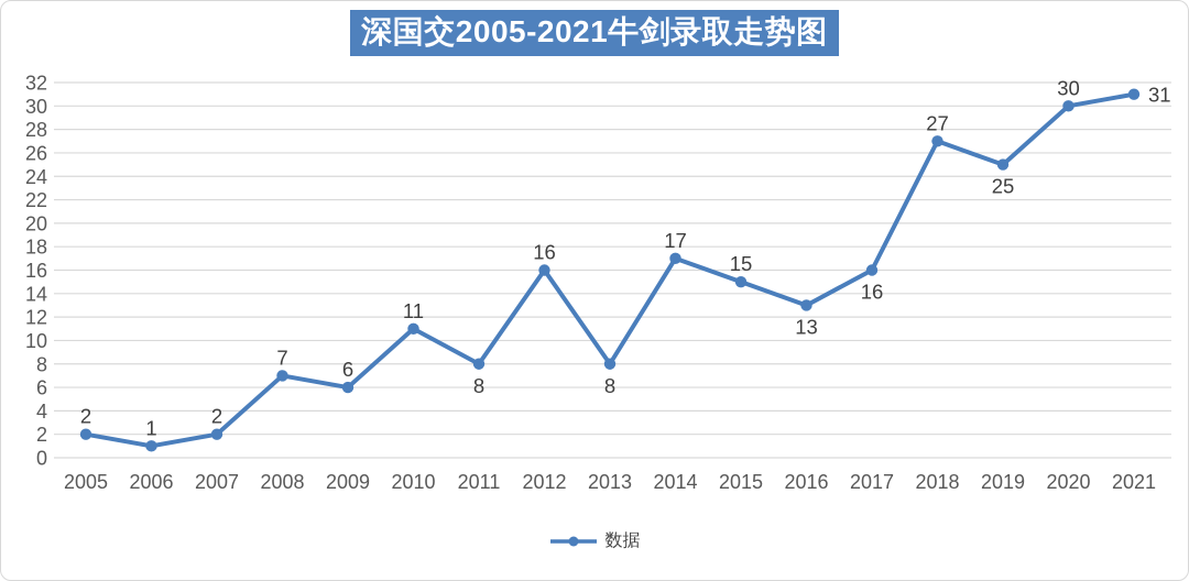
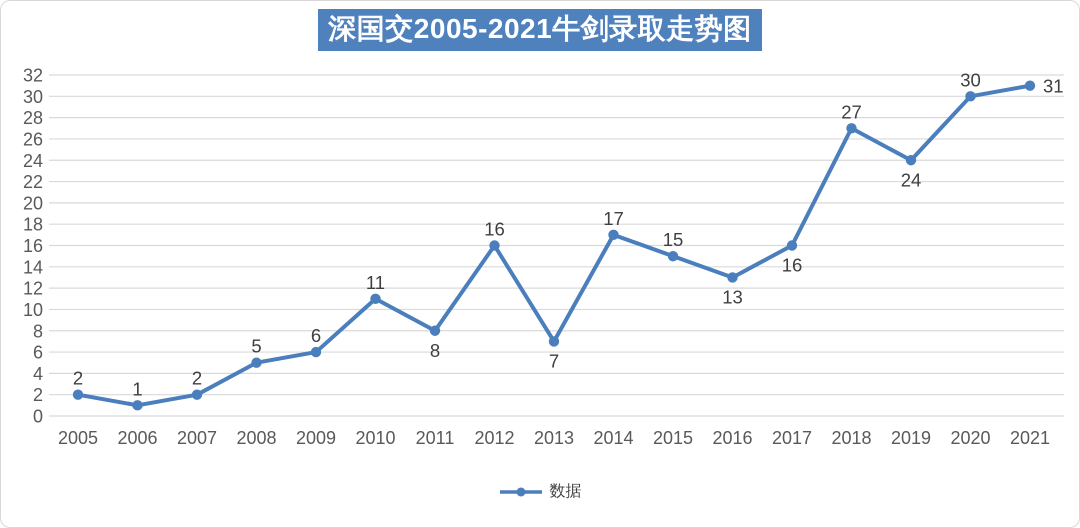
2008: 7 -> 5
2013: 8 -> 7
2019: 25 -> 24
